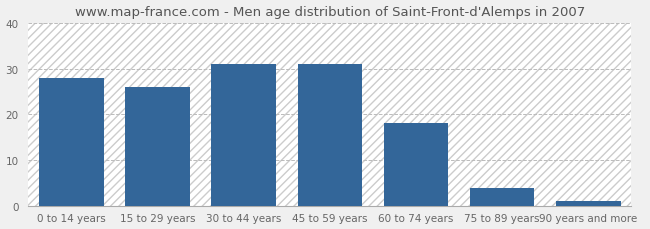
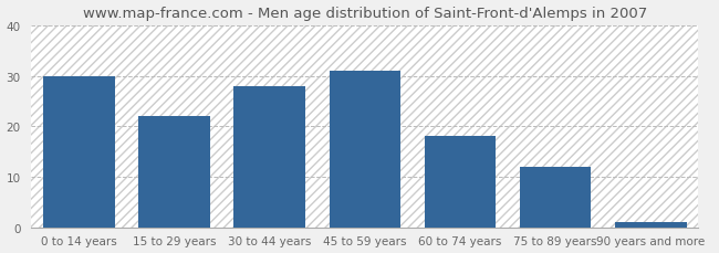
0 to 14 years: 28 -> 30
15 to 29 years: 26 -> 22
30 to 44 years: 31 -> 28
75 to 89 years: 4 -> 12
